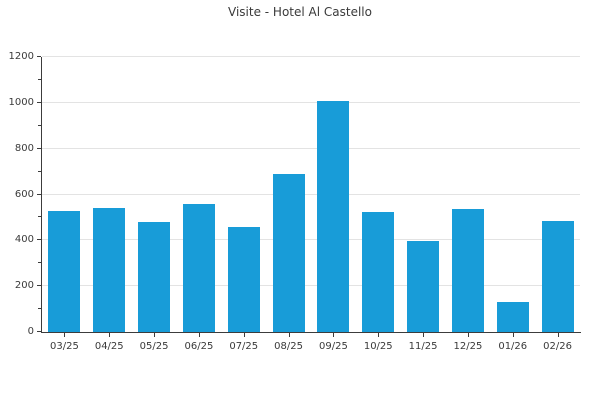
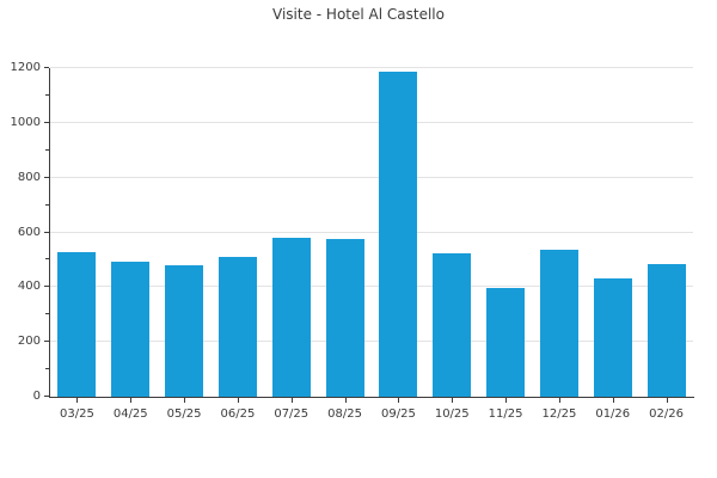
04/25: 540 -> 500
06/25: 560 -> 510
07/25: 460 -> 580
08/25: 690 -> 580
09/25: 1010 -> 1180
01/26: 130 -> 430
